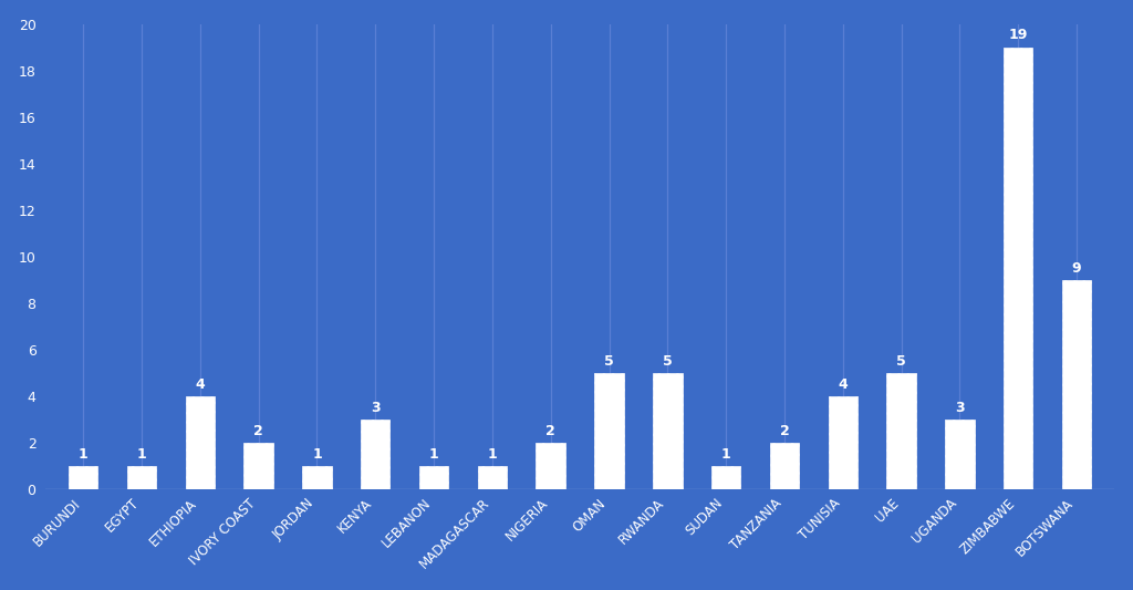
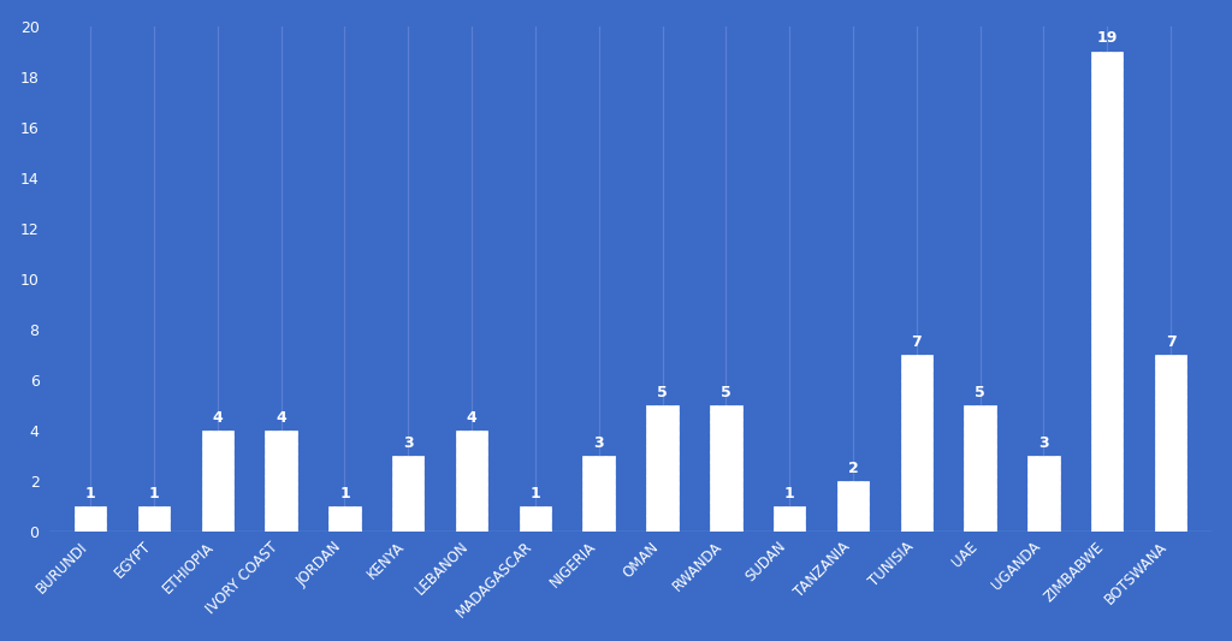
IVORY COAST: 2 -> 4
LEBANON: 1 -> 4
NIGERIA: 2 -> 3
TUNISIA: 4 -> 7
BOTSWANA: 9 -> 7
